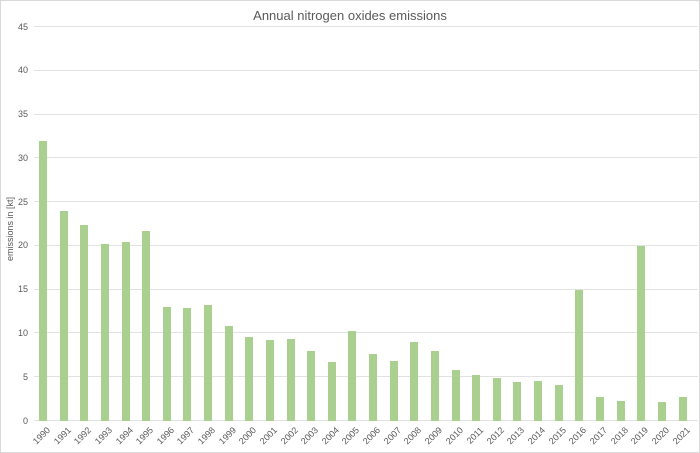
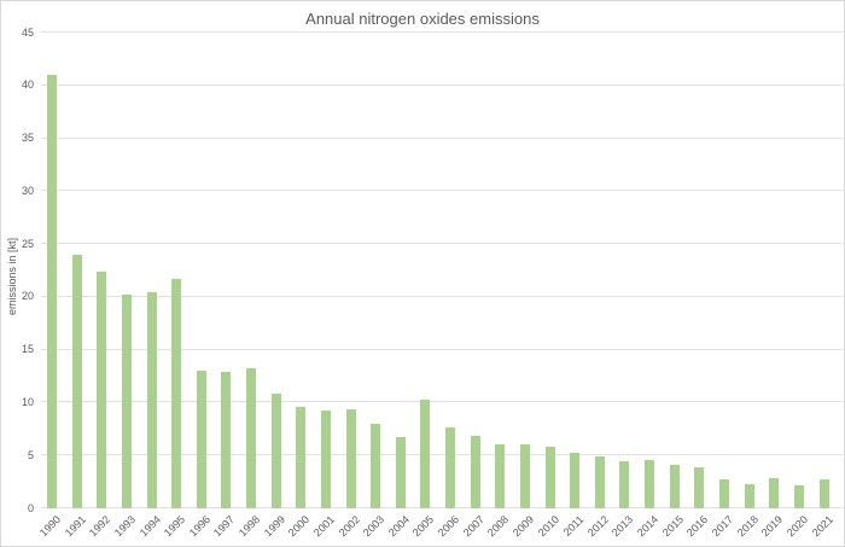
1990: 32 -> 41
2008: 9 -> 6
2009: 8 -> 6
2016: 15 -> 4
2019: 20 -> 3
